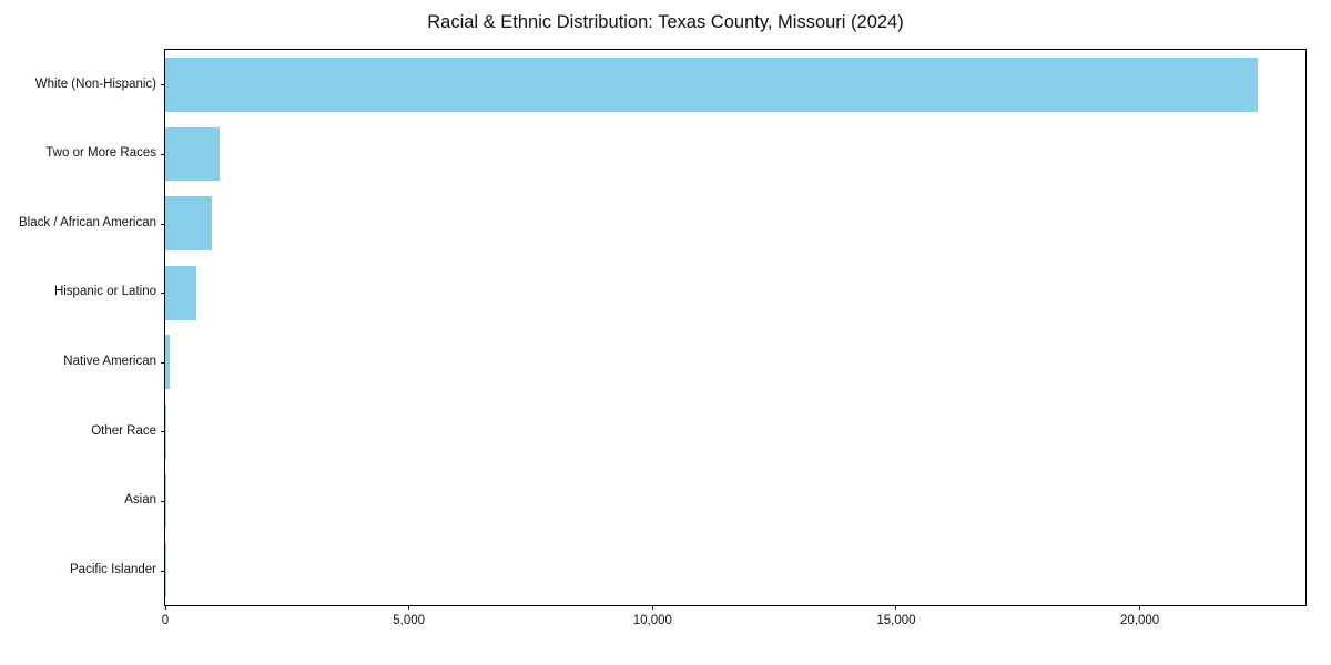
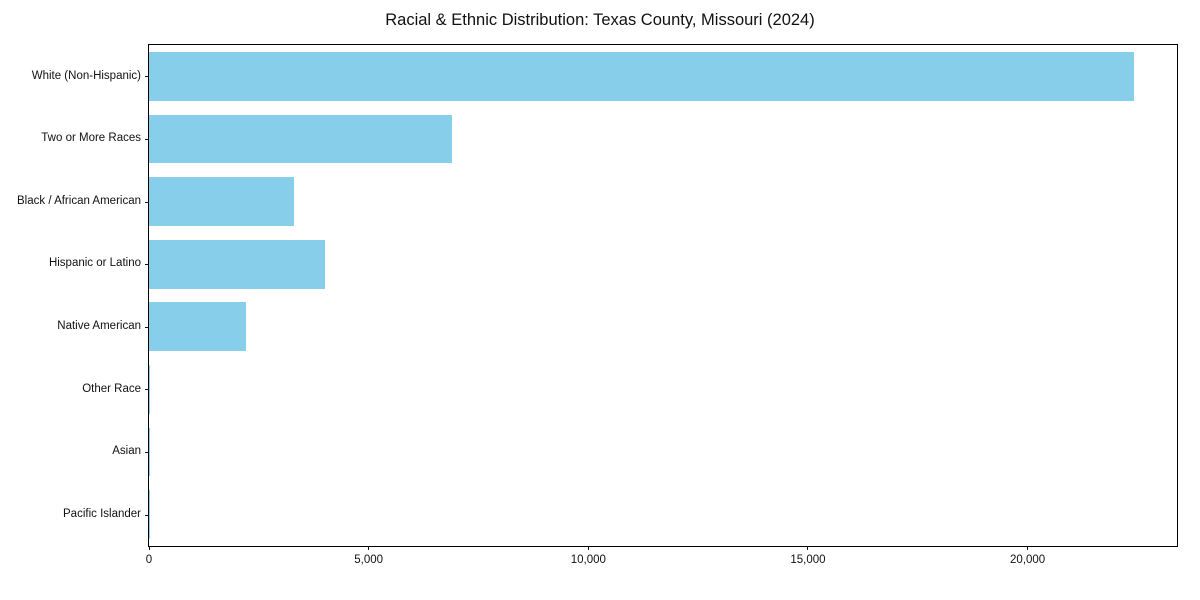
Two or More Races: 1100 -> 6900
Black / African American: 1000 -> 3300
Hispanic or Latino: 600 -> 4000
Native American: 100 -> 2200
